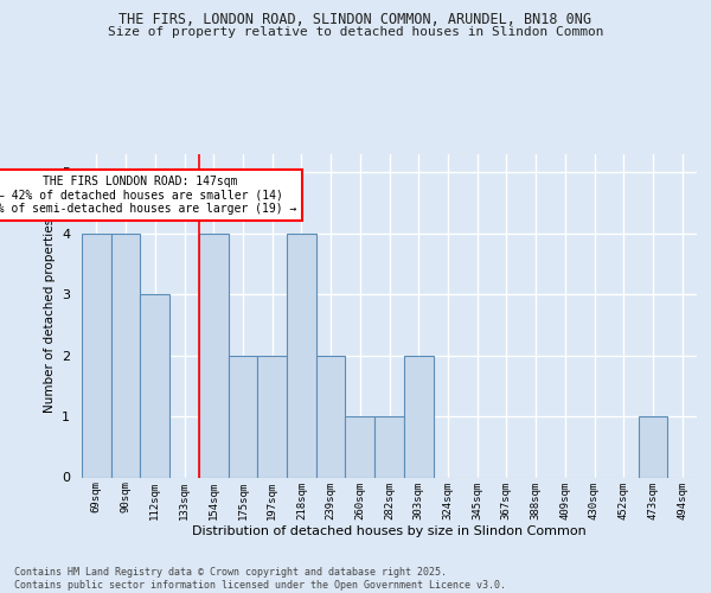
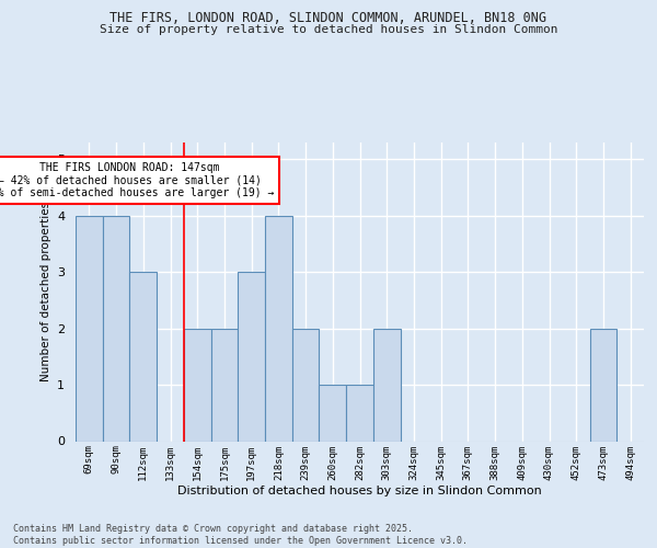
154sqm: 4 -> 2
197sqm: 2 -> 3
473sqm: 1 -> 2
